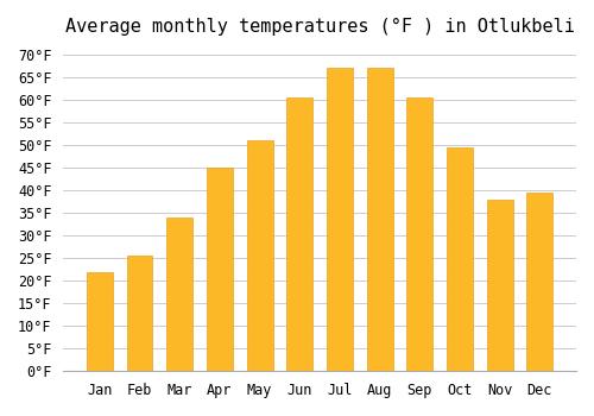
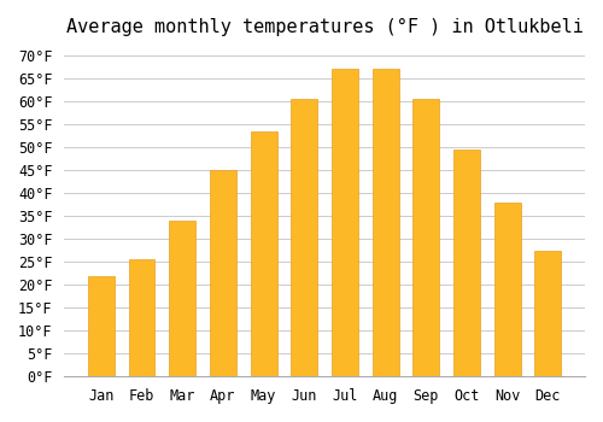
May: 51.0°F -> 53.5°F
Dec: 39.5°F -> 27.5°F
